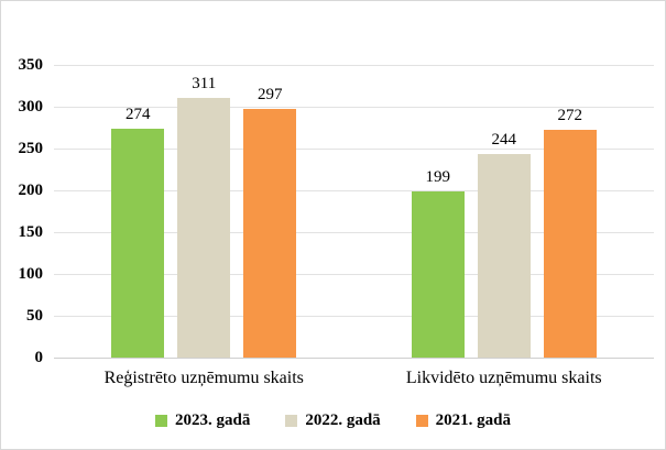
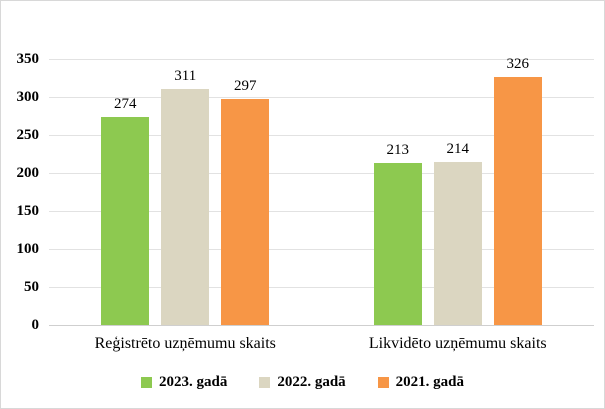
2023. gadā/Likvidēto uzņēmumu skaits: 199 -> 213
2022. gadā/Likvidēto uzņēmumu skaits: 244 -> 214
2021. gadā/Likvidēto uzņēmumu skaits: 272 -> 326
